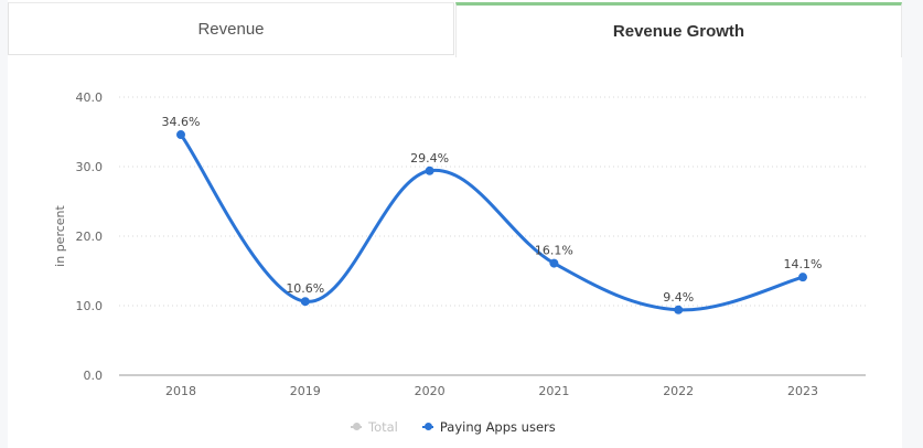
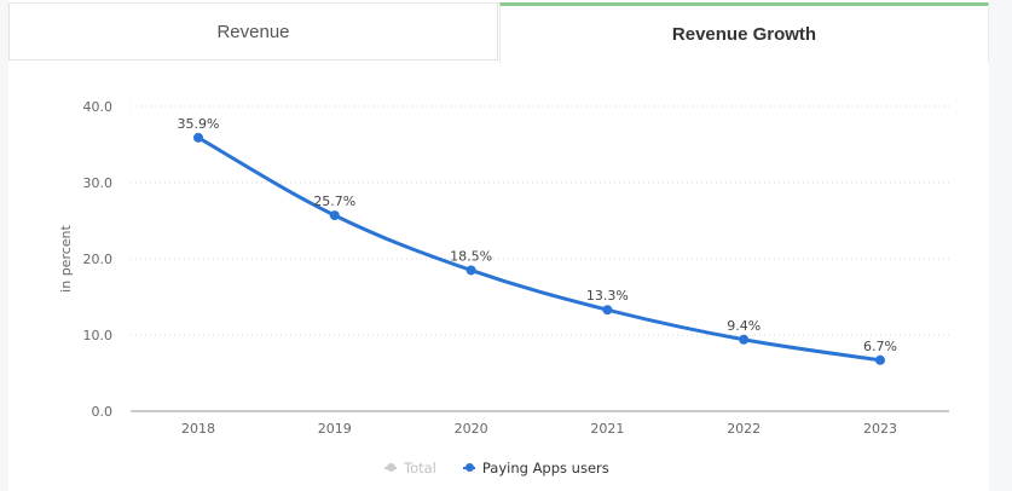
2018: 34.6% -> 35.9%
2019: 10.6% -> 25.7%
2020: 29.4% -> 18.5%
2021: 16.1% -> 13.3%
2023: 14.1% -> 6.7%
